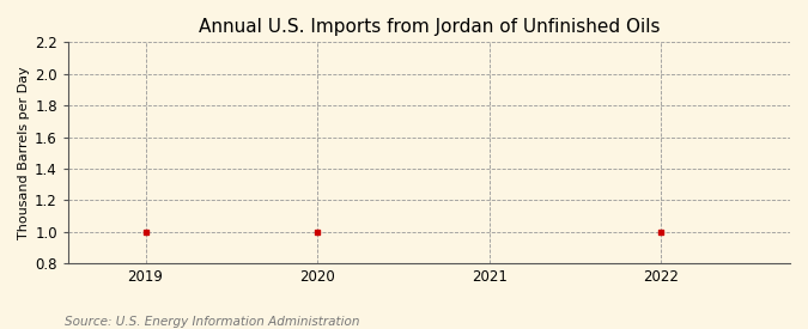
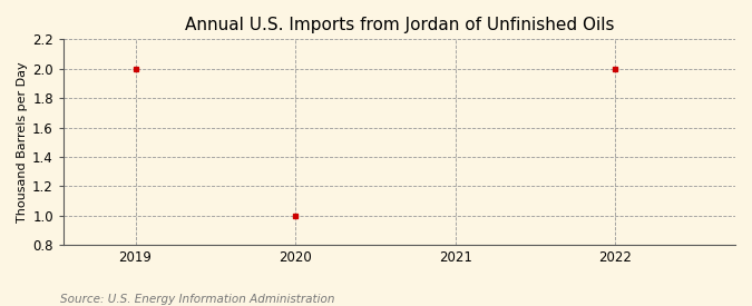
2019: 1 -> 2
2022: 1 -> 2
